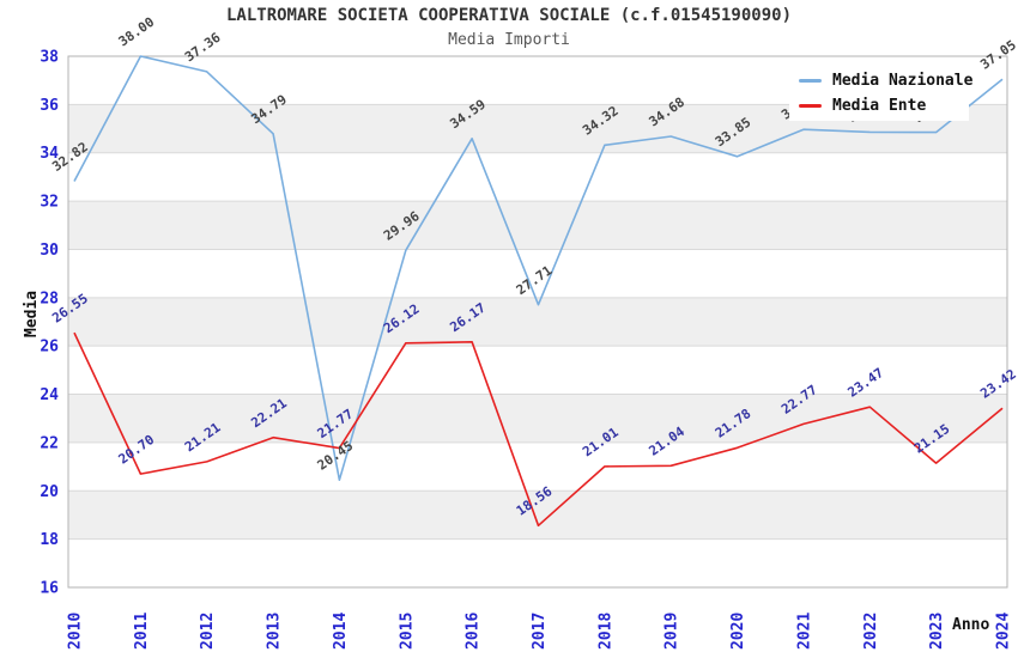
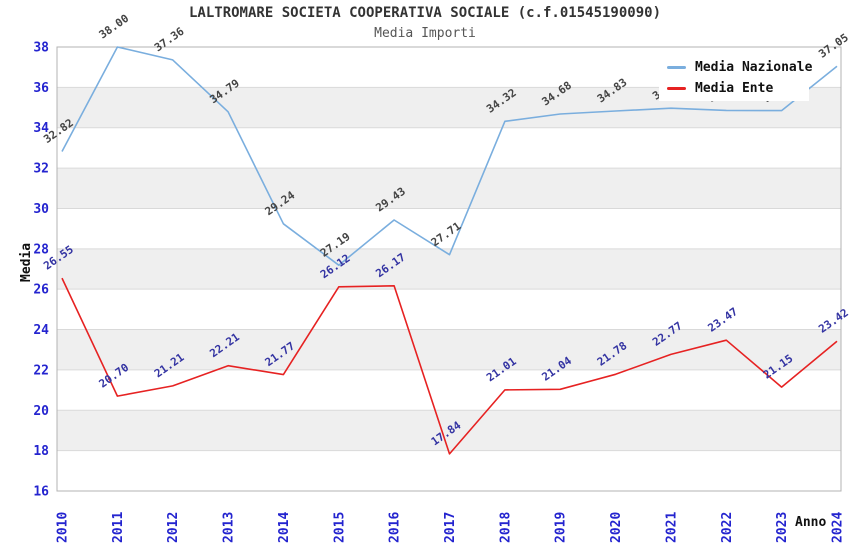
Media Nazionale/2014: 20.45 -> 29.24
Media Nazionale/2015: 29.96 -> 27.19
Media Nazionale/2016: 34.59 -> 29.43
Media Ente/2017: 18.56 -> 17.84
Media Nazionale/2020: 33.85 -> 34.83
